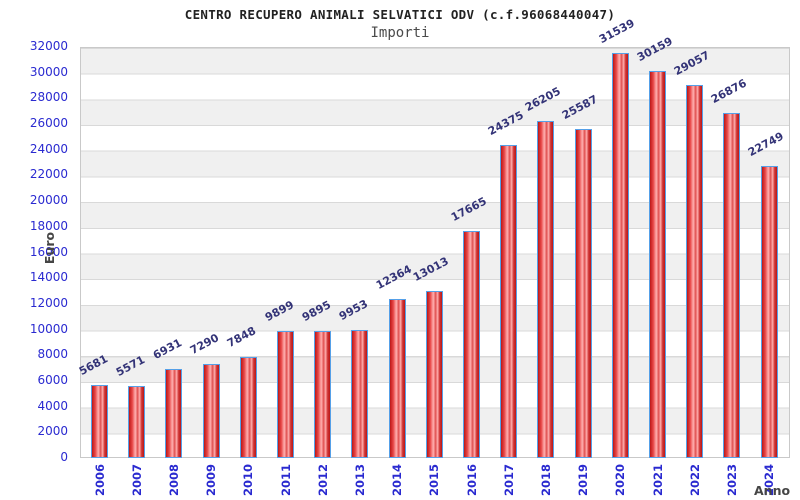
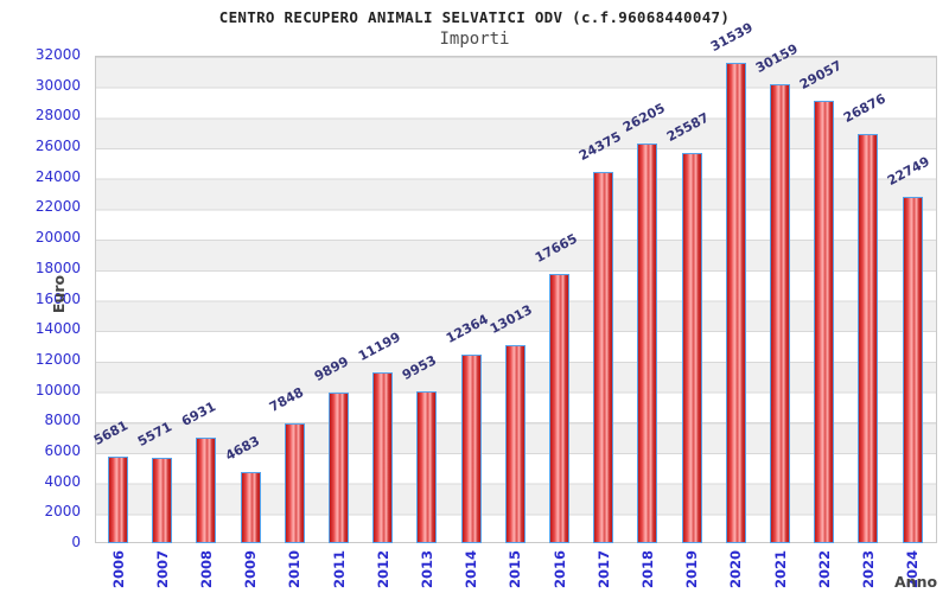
2009: 7290 -> 4683
2012: 9895 -> 11199
